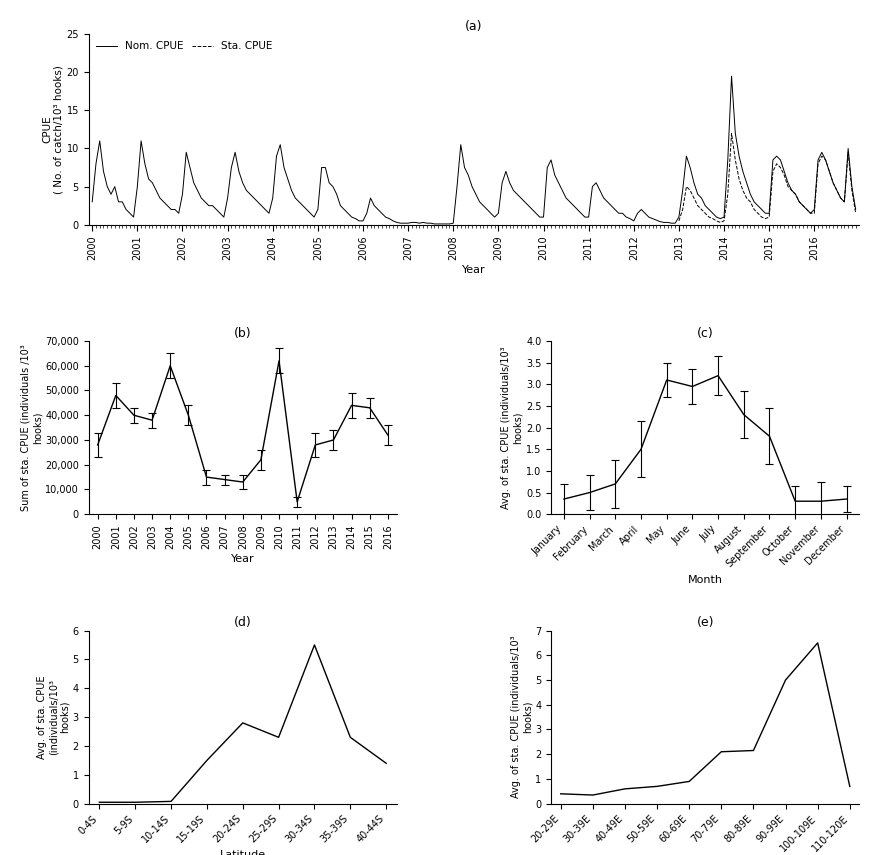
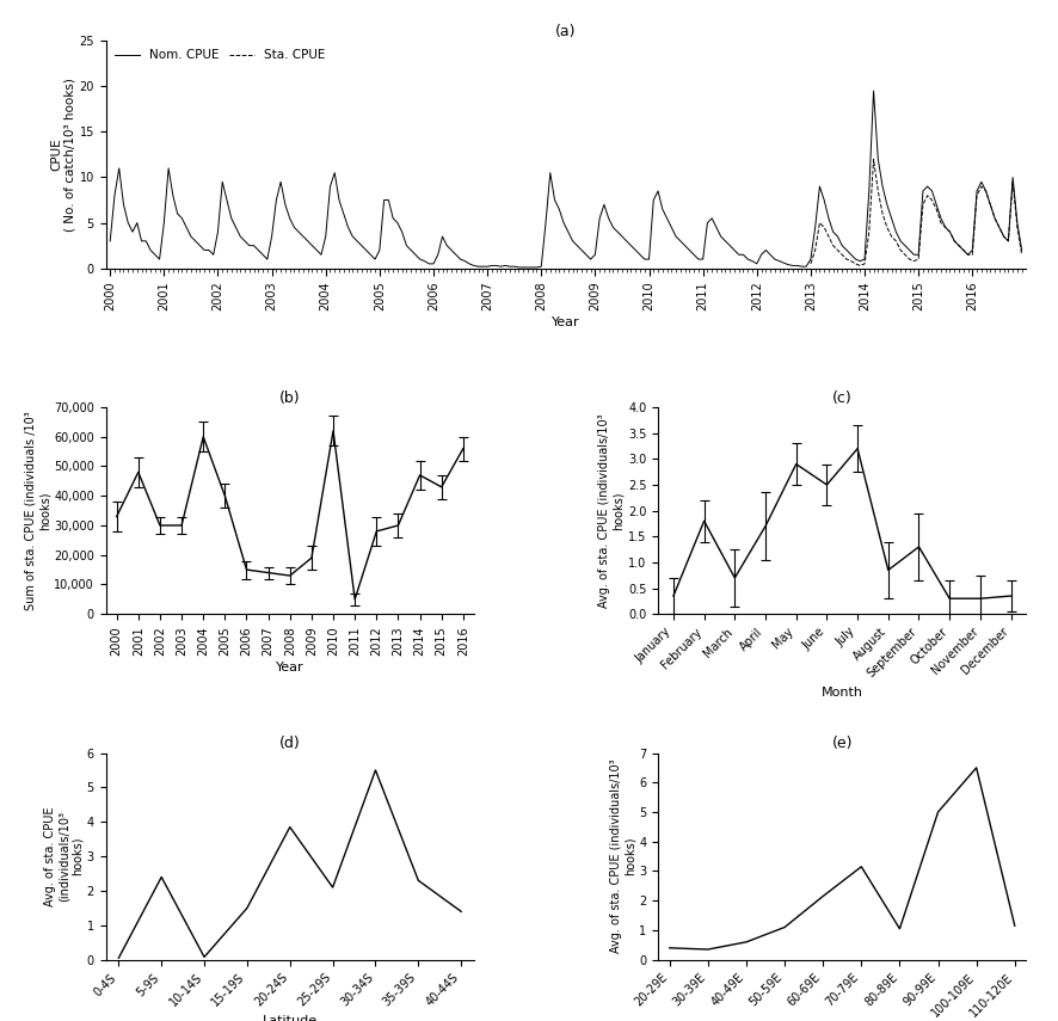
(b)/2000: 28,000 -> 33,000
(b)/2002: 40,000 -> 30,000
(b)/2003: 38,000 -> 30,000
(b)/2009: 22,000 -> 19,000
(b)/2014: 44,000 -> 47,000
(b)/2016: 32,000 -> 56,000
(c)/February: 0.50 -> 1.80
(c)/April: 1.50 -> 1.70
(c)/May: 3.10 -> 2.90
(c)/June: 2.95 -> 2.50
(c)/August: 2.30 -> 0.85
(c)/September: 1.80 -> 1.30
(d)/5-9S: 0.05 -> 2.40
(d)/20-24S: 2.80 -> 3.85
(d)/25-29S: 2.30 -> 2.10
(e)/50-59E: 0.70 -> 1.10
(e)/60-69E: 0.90 -> 2.15
(e)/70-79E: 2.10 -> 3.15
(e)/80-89E: 2.15 -> 1.05
(e)/110-120E: 0.70 -> 1.15
